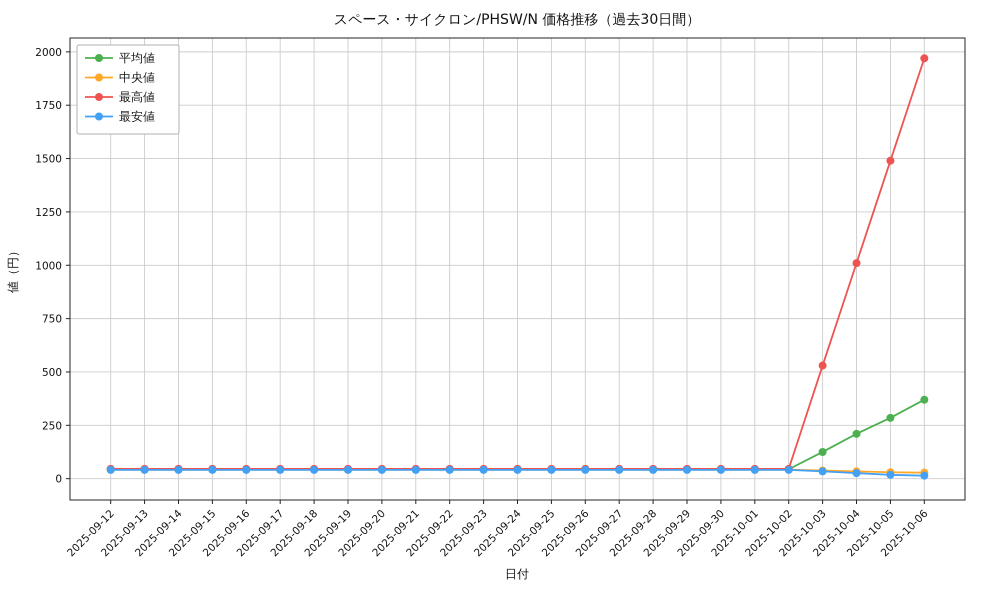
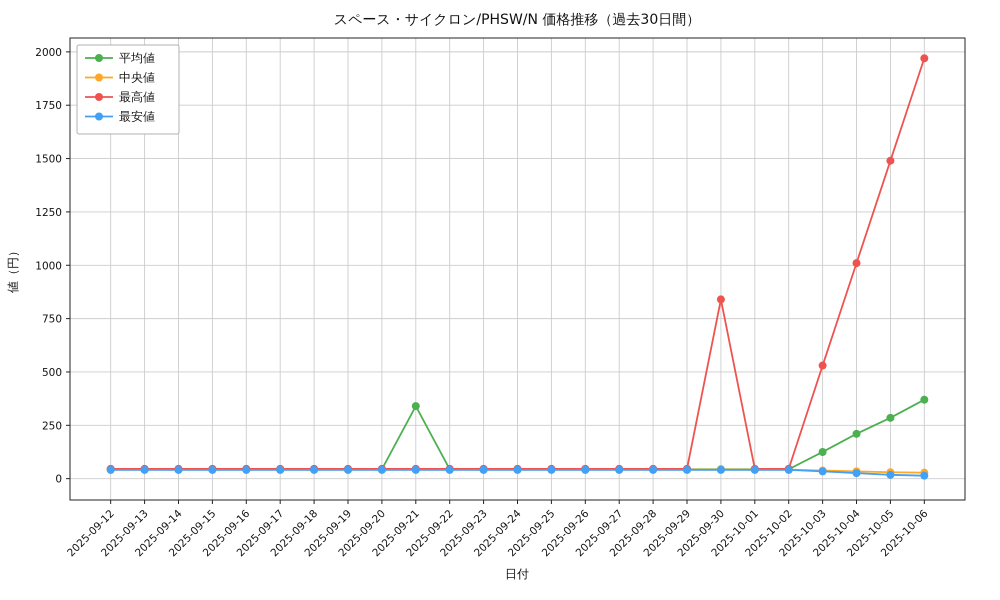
平均値/2025-09-21: 40 -> 340
最高値/2025-09-30: 50 -> 840
